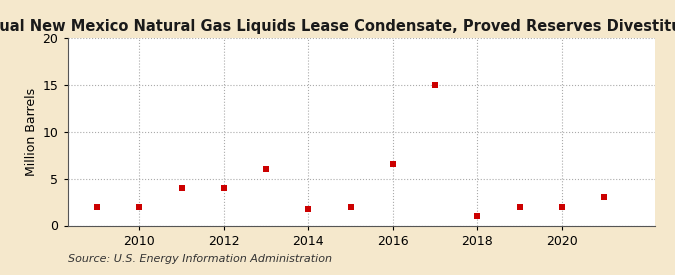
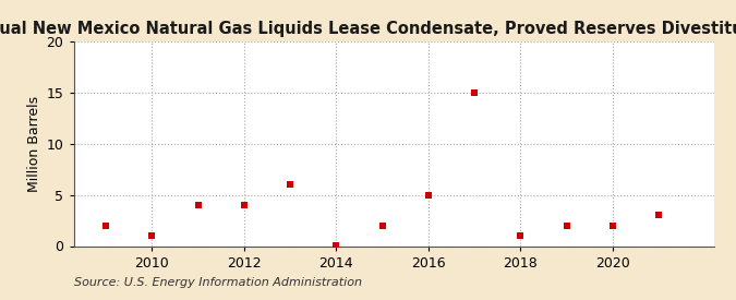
2010: 2.0 -> 1.0
2014: 1.8 -> 0.1
2016: 6.6 -> 5.0
